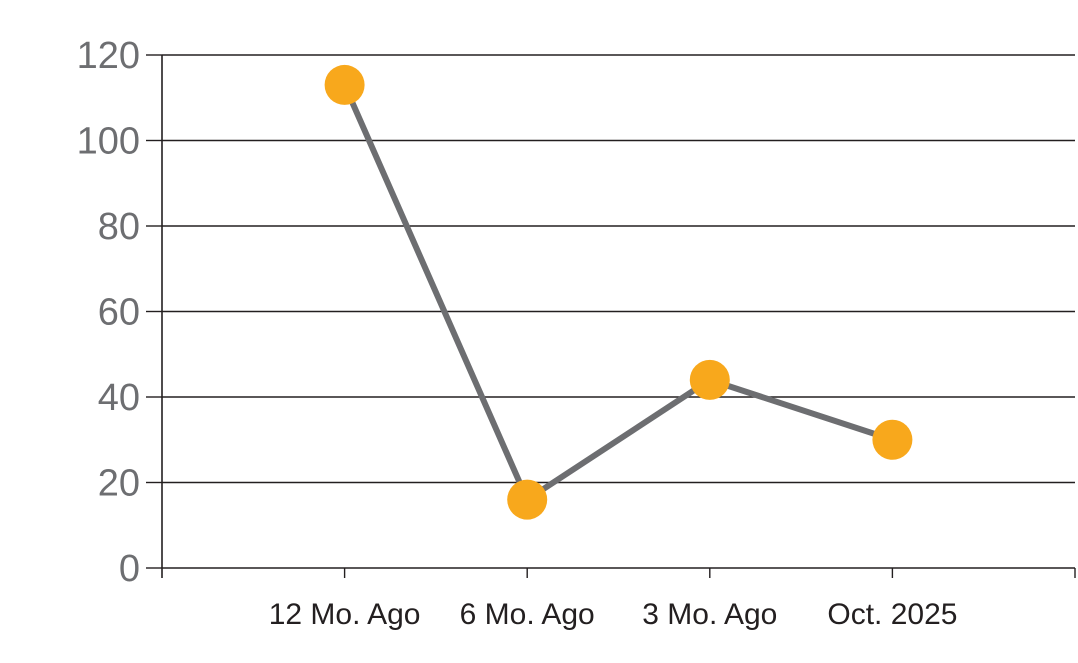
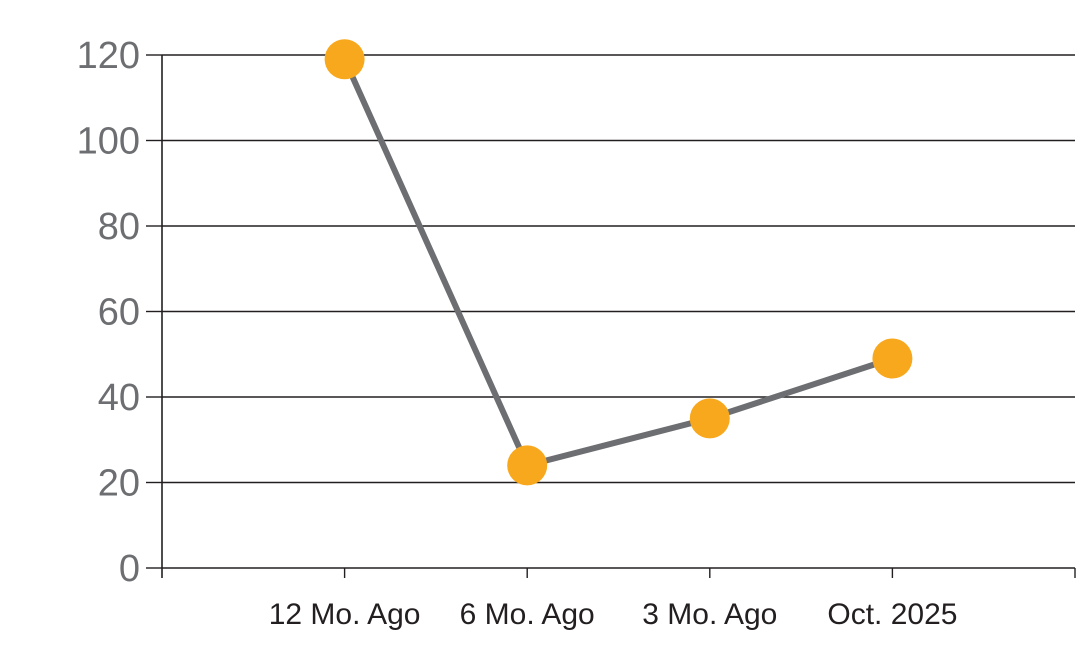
12 Mo. Ago: 113 -> 119
6 Mo. Ago: 16 -> 24
3 Mo. Ago: 44 -> 35
Oct. 2025: 30 -> 49
